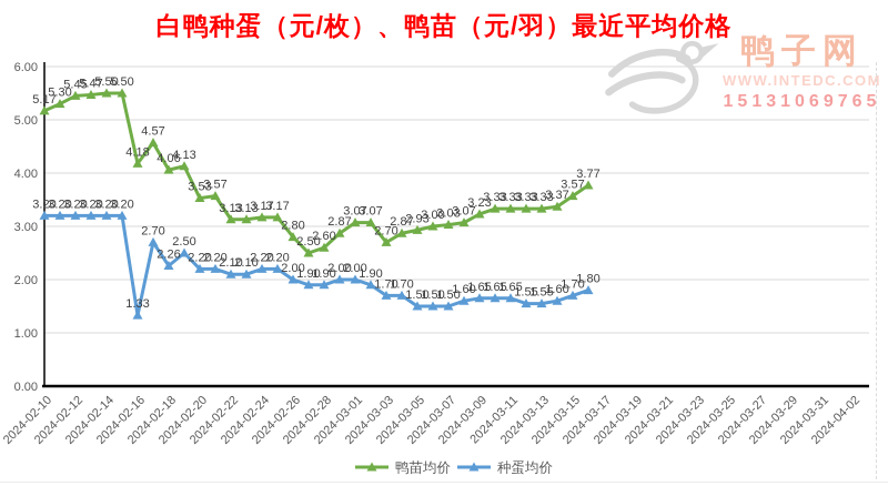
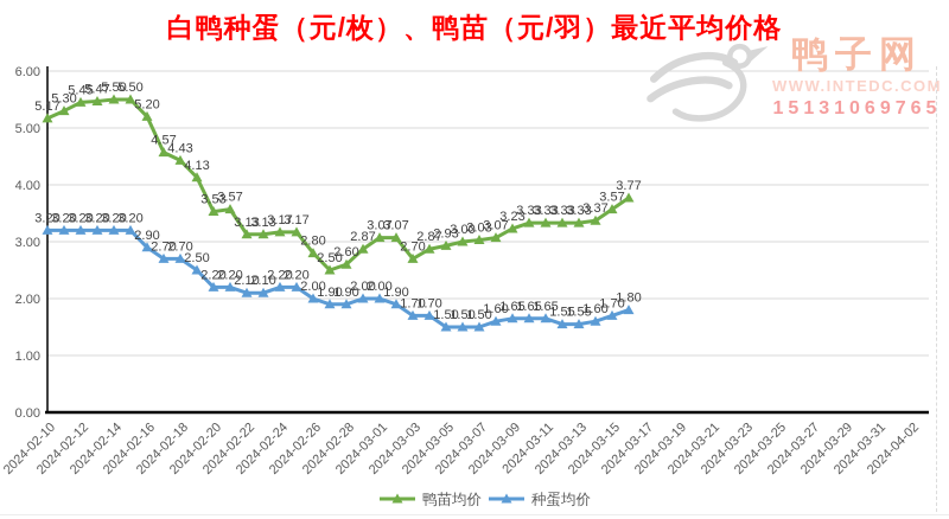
鸭苗均价/2024-02-16: 4.18 -> 5.20
种蛋均价/2024-02-16: 1.33 -> 2.90
鸭苗均价/2024-02-18: 4.06 -> 4.43
种蛋均价/2024-02-18: 2.26 -> 2.70
